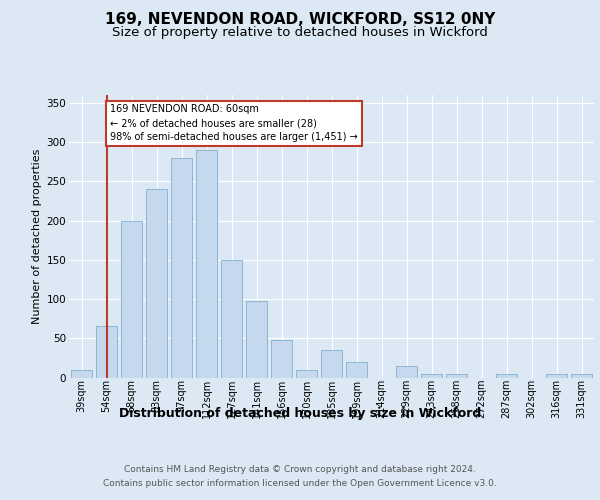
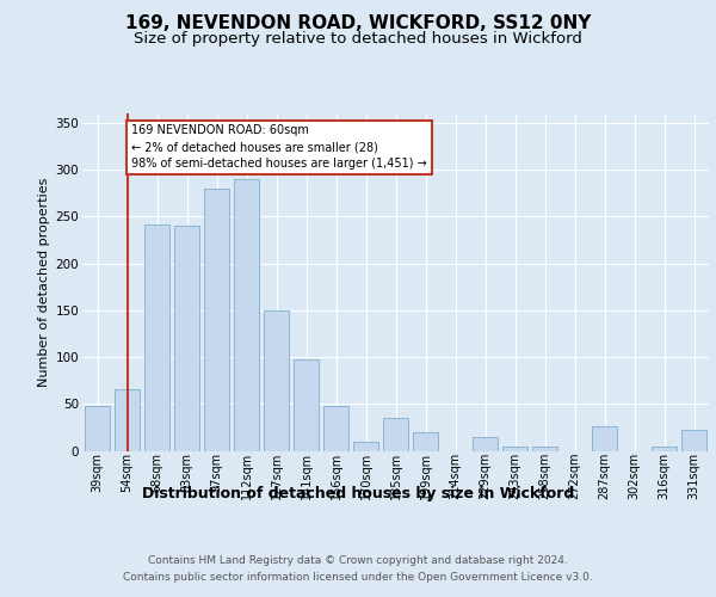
39sqm: 10 -> 48
68sqm: 200 -> 242
287sqm: 5 -> 26
331sqm: 5 -> 22
